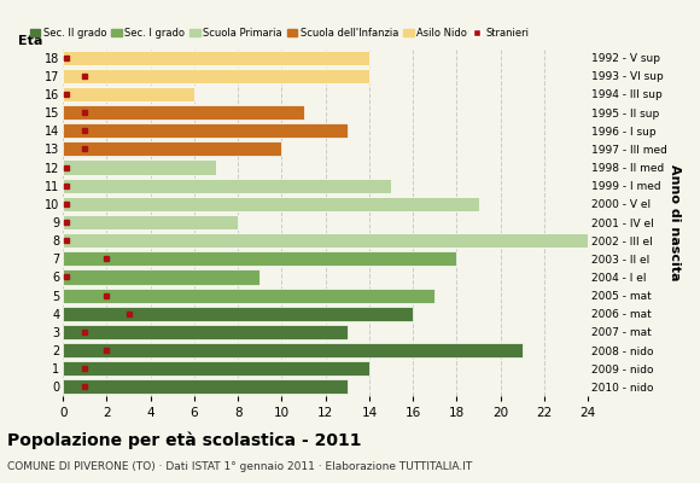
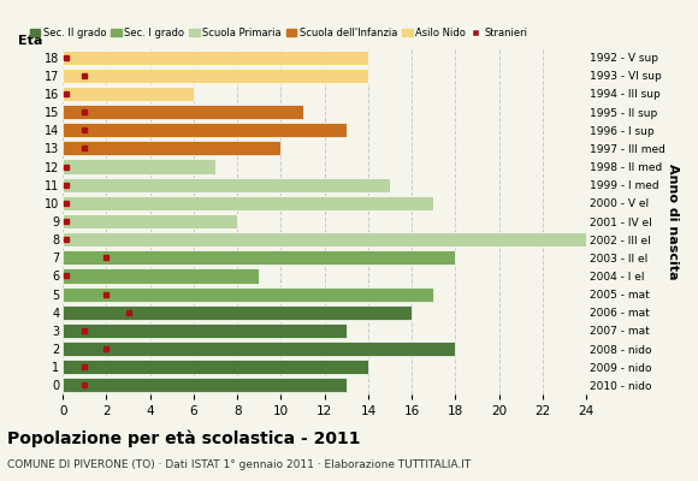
10: 19 -> 17
2: 21 -> 18
